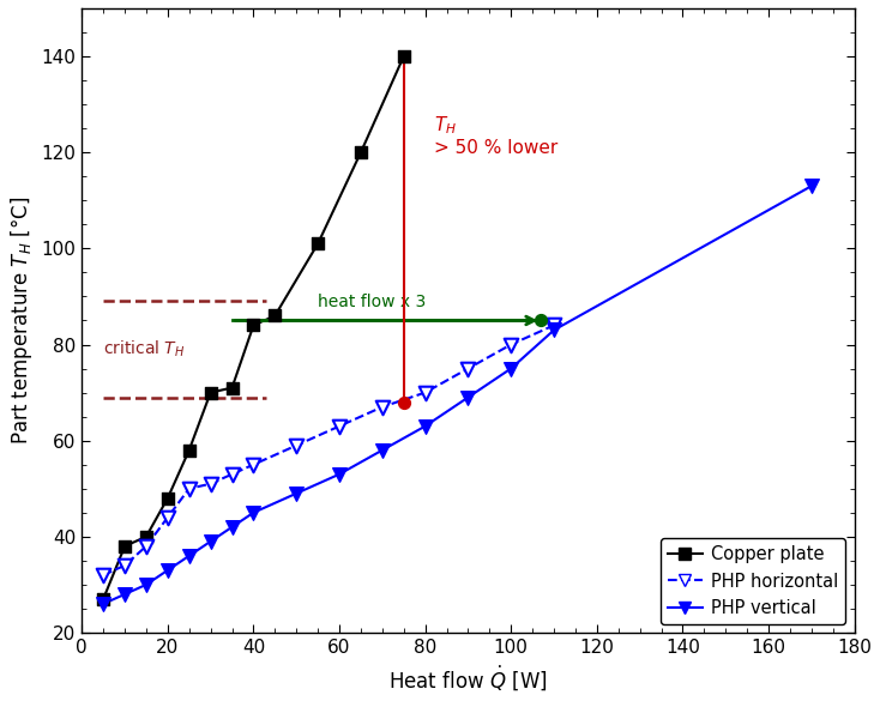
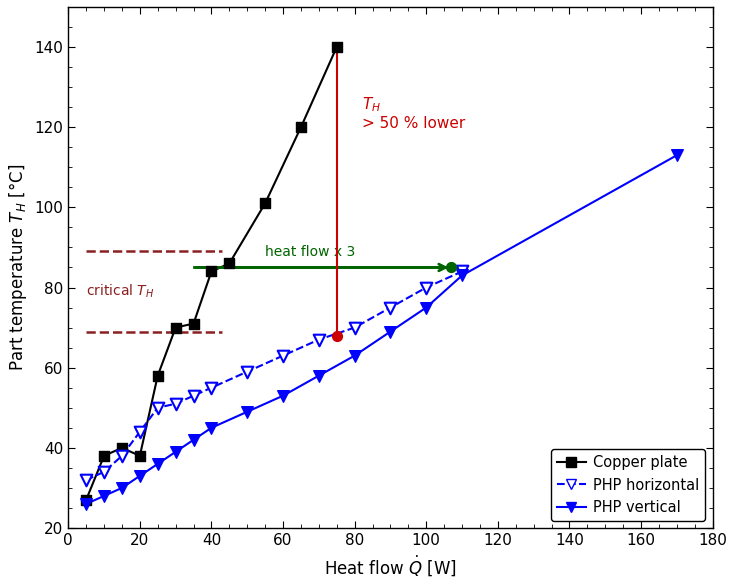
Copper plate/20: 48 -> 38
